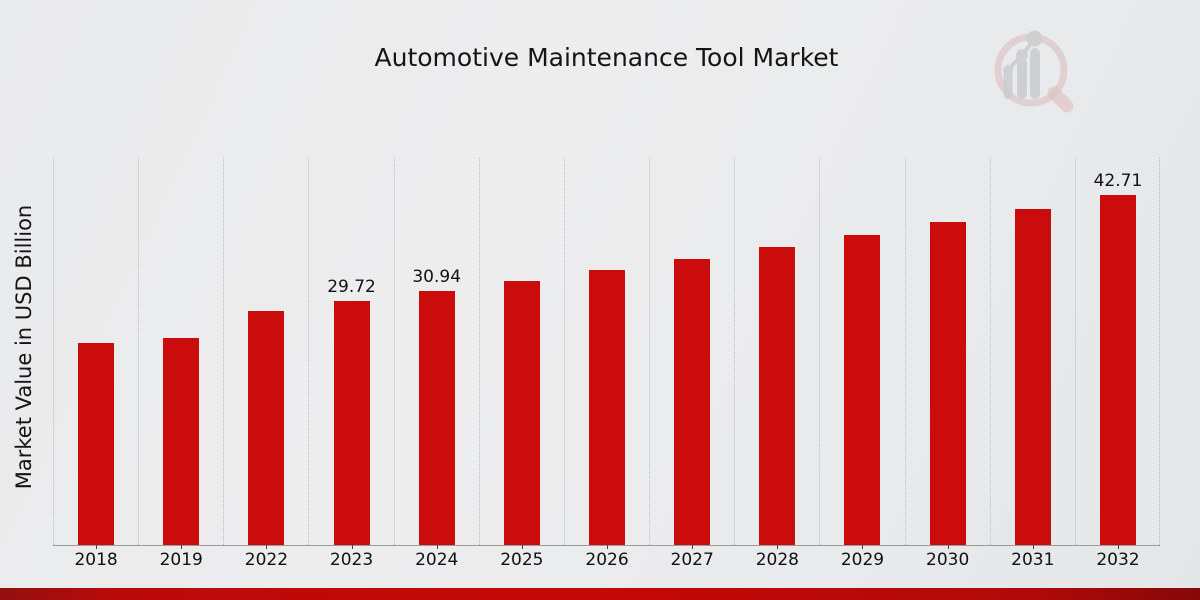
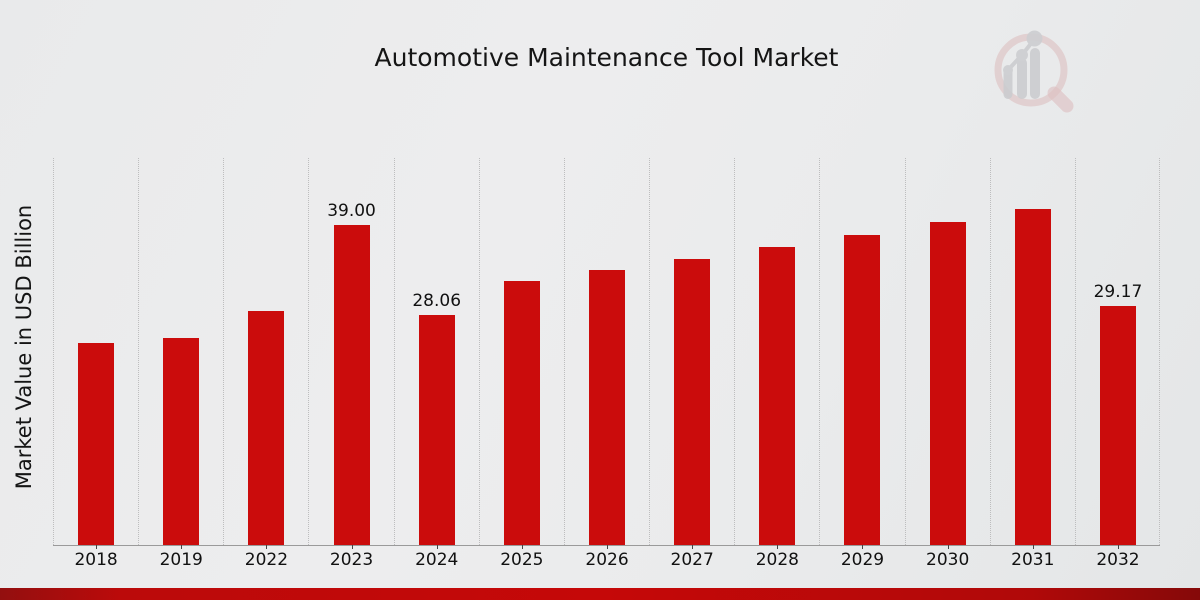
2023: 29.72 -> 39.00
2024: 30.94 -> 28.06
2032: 42.71 -> 29.17
